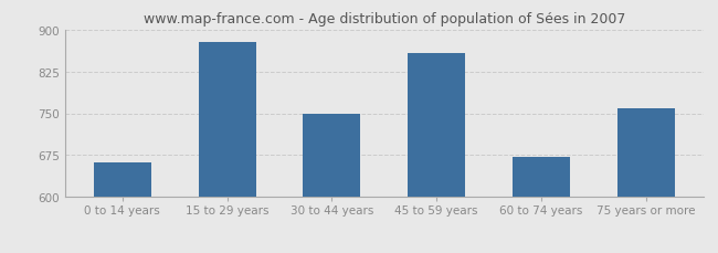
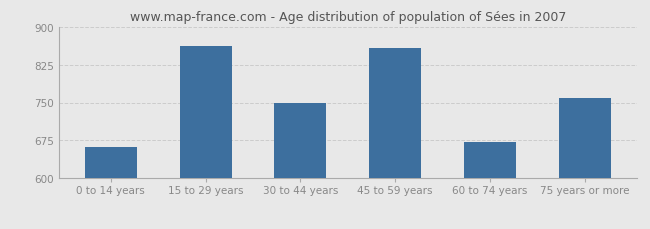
15 to 29 years: 878 -> 862
